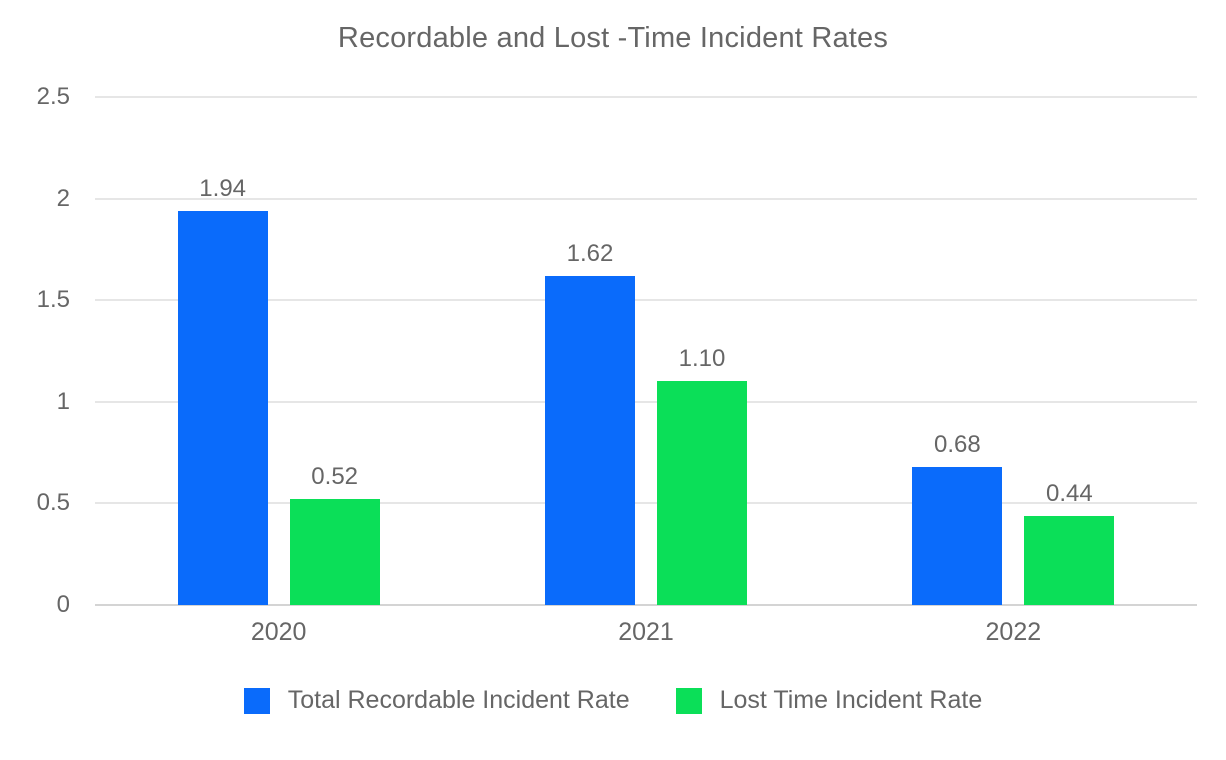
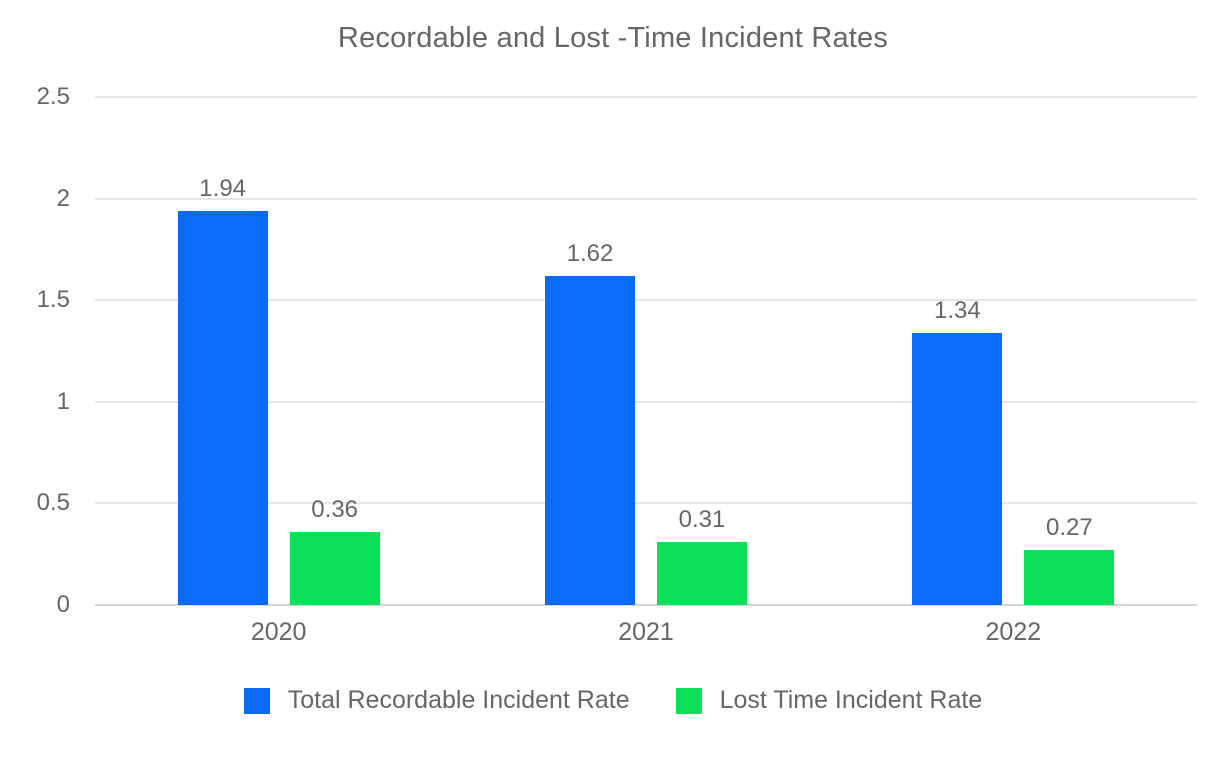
Lost Time Incident Rate/2020: 0.52 -> 0.36
Lost Time Incident Rate/2021: 1.10 -> 0.31
Total Recordable Incident Rate/2022: 0.68 -> 1.34
Lost Time Incident Rate/2022: 0.44 -> 0.27
